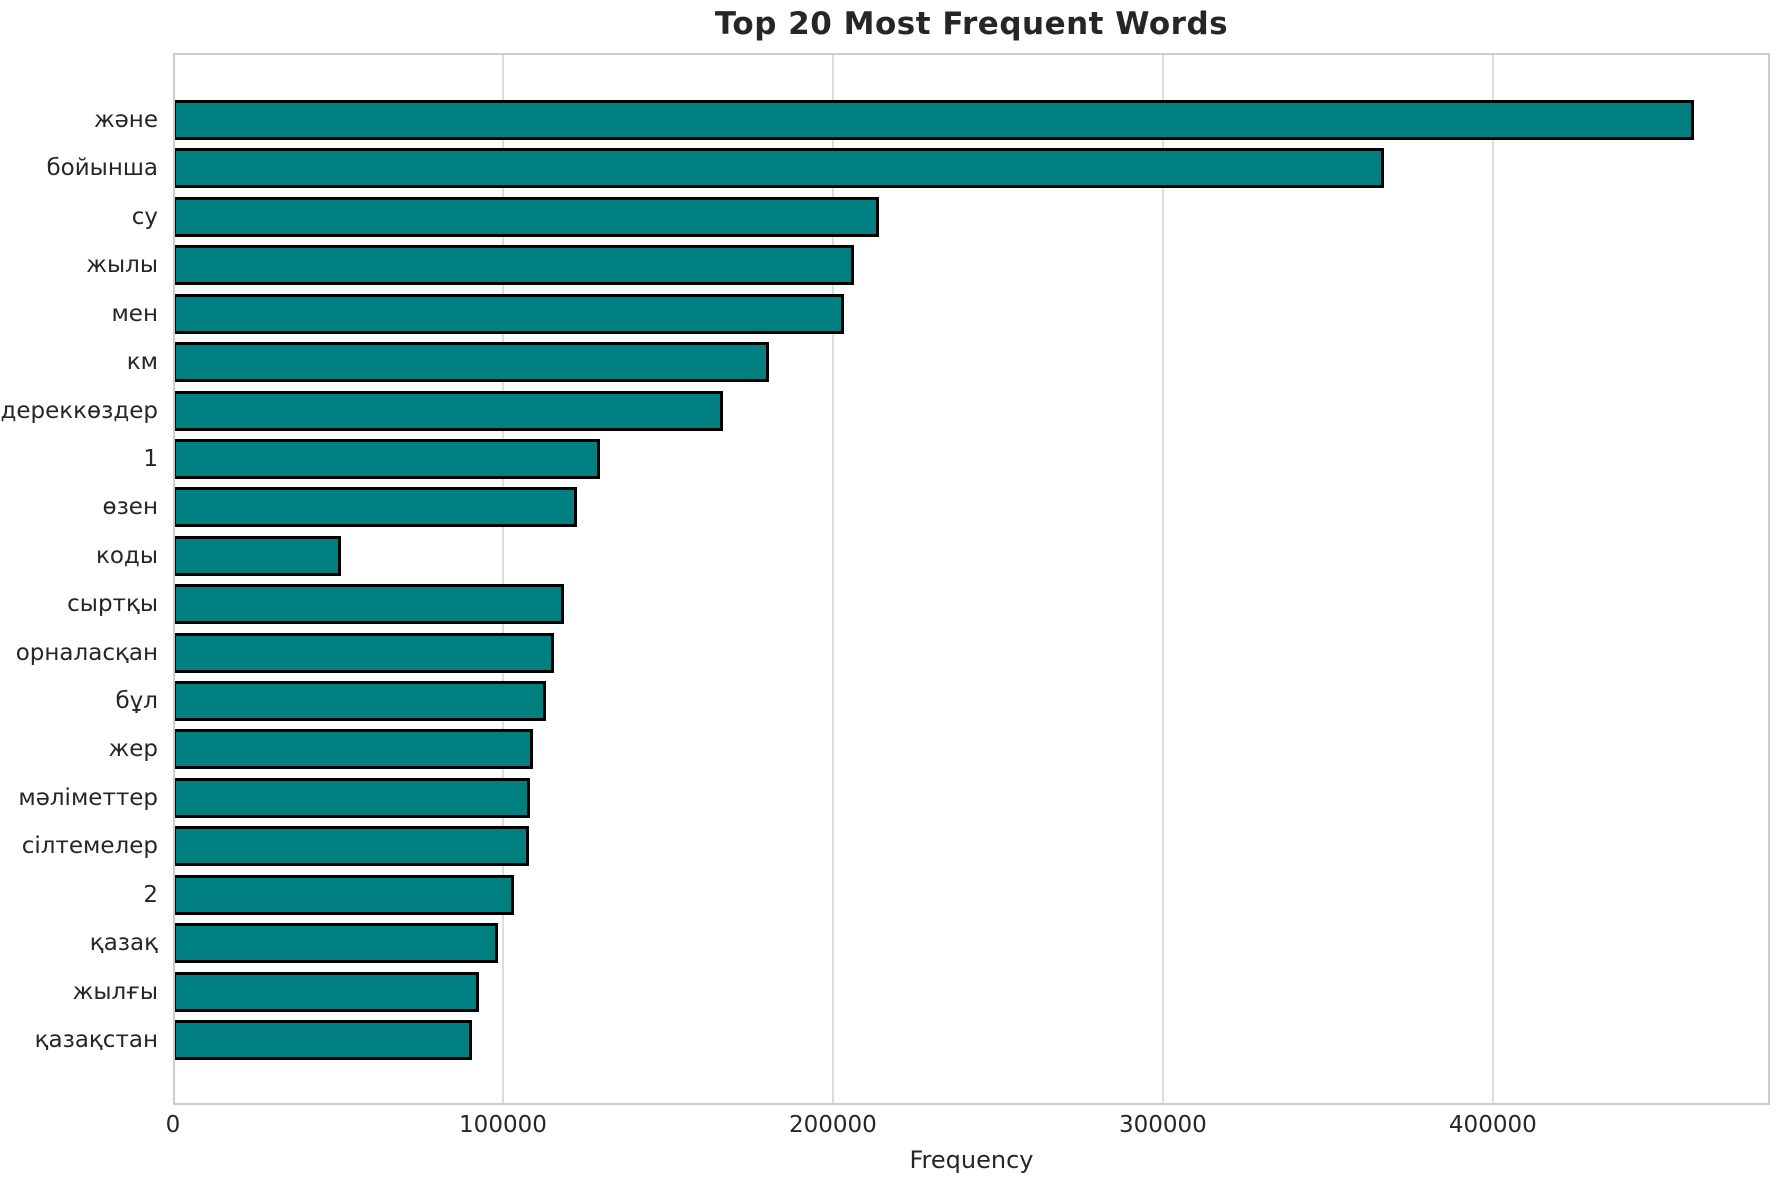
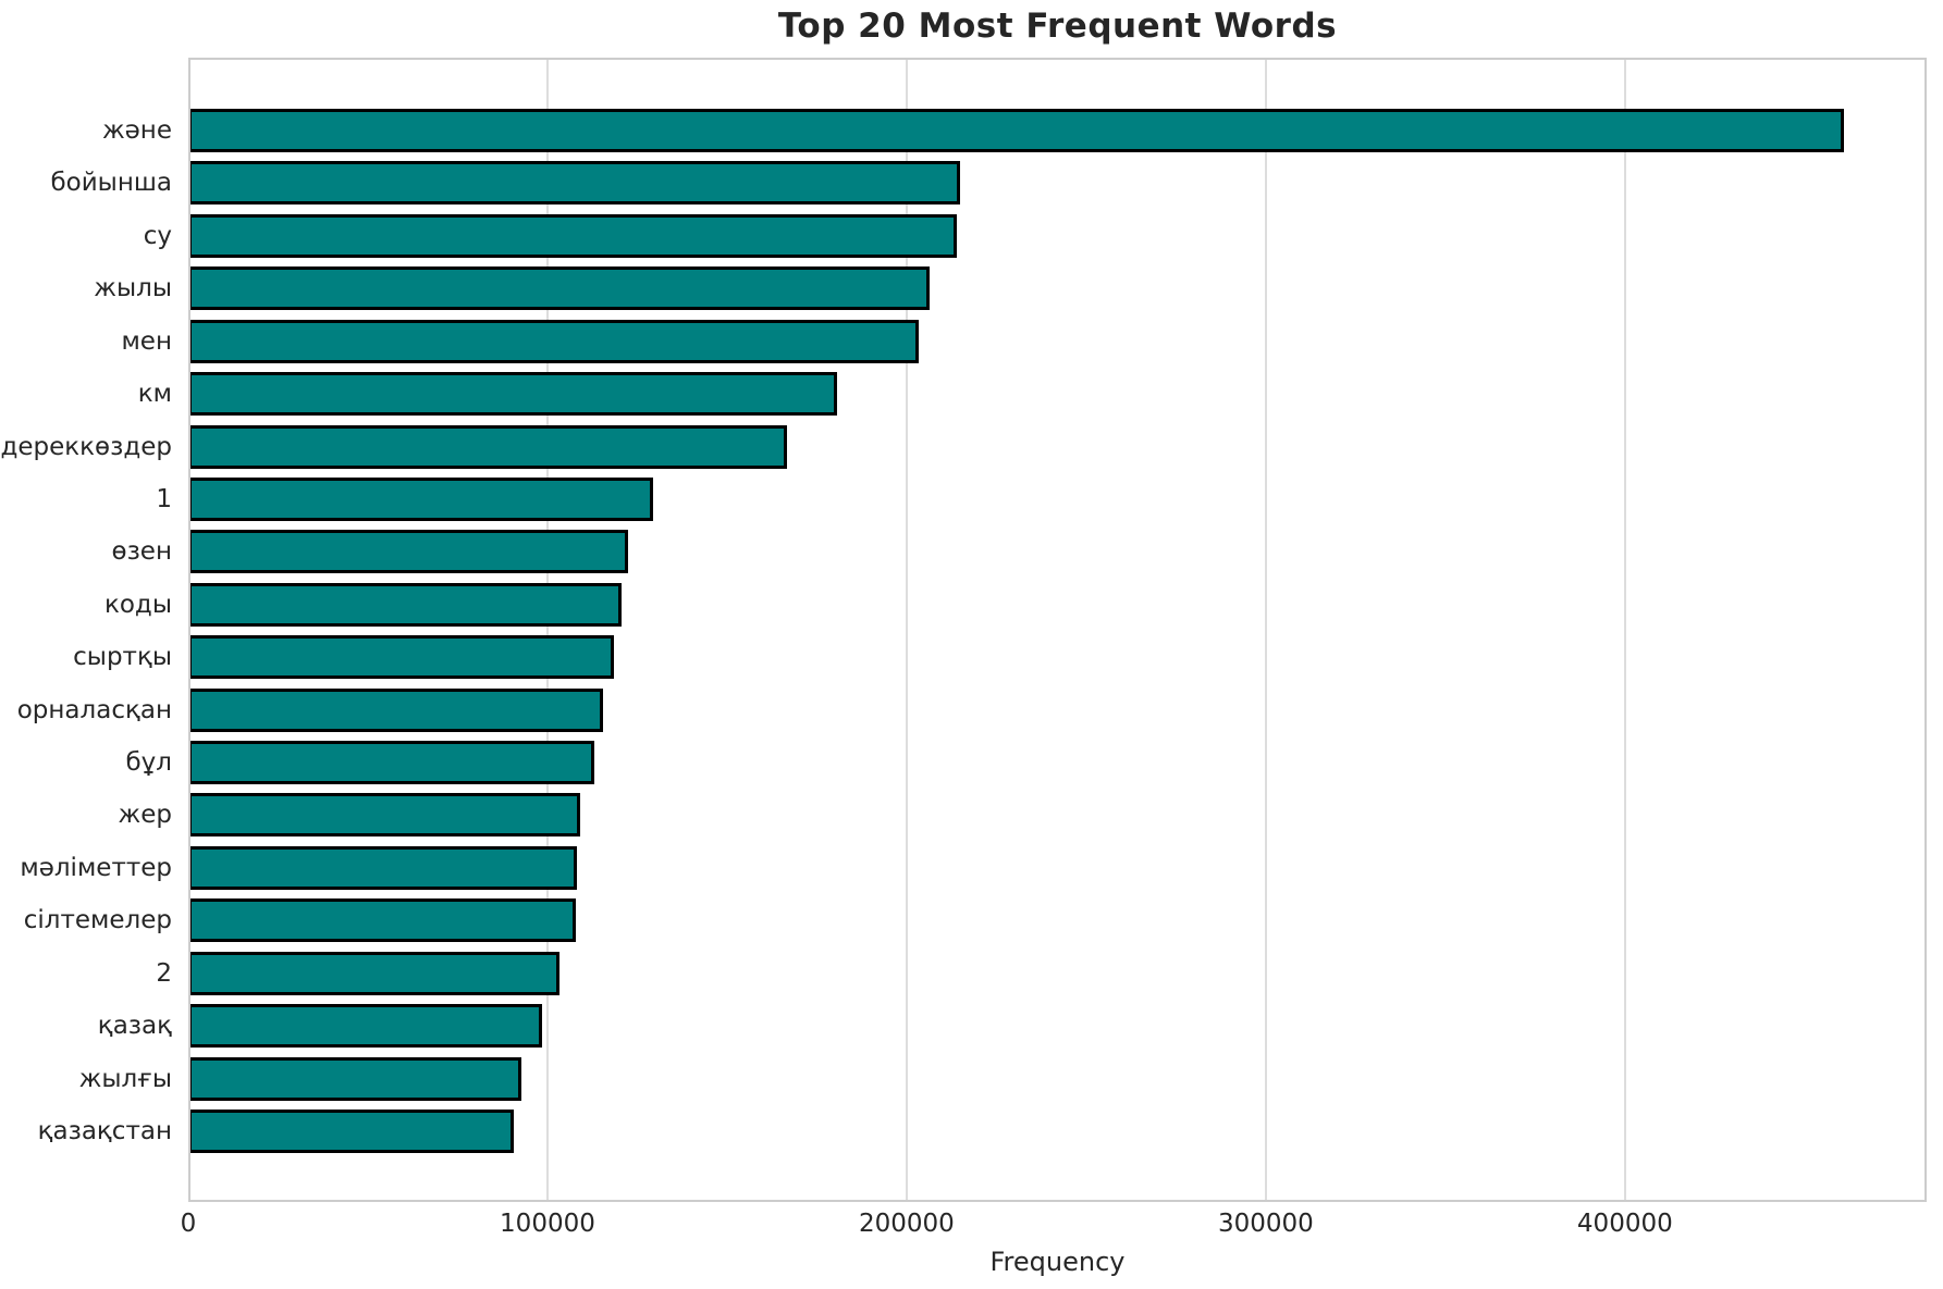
бойынша: 367000 -> 215000
коды: 51000 -> 121000
